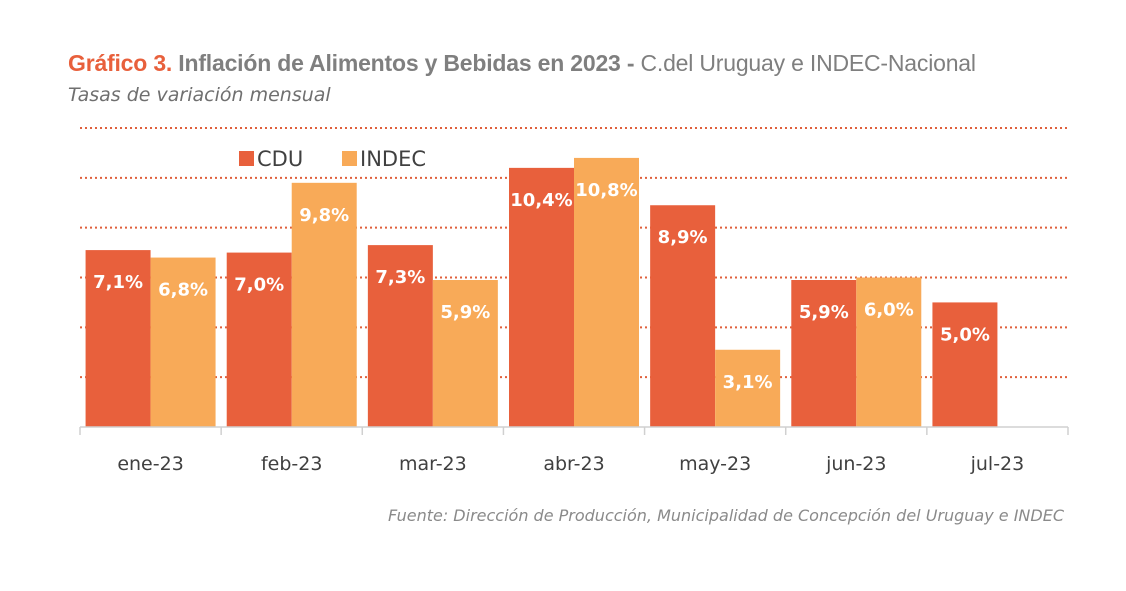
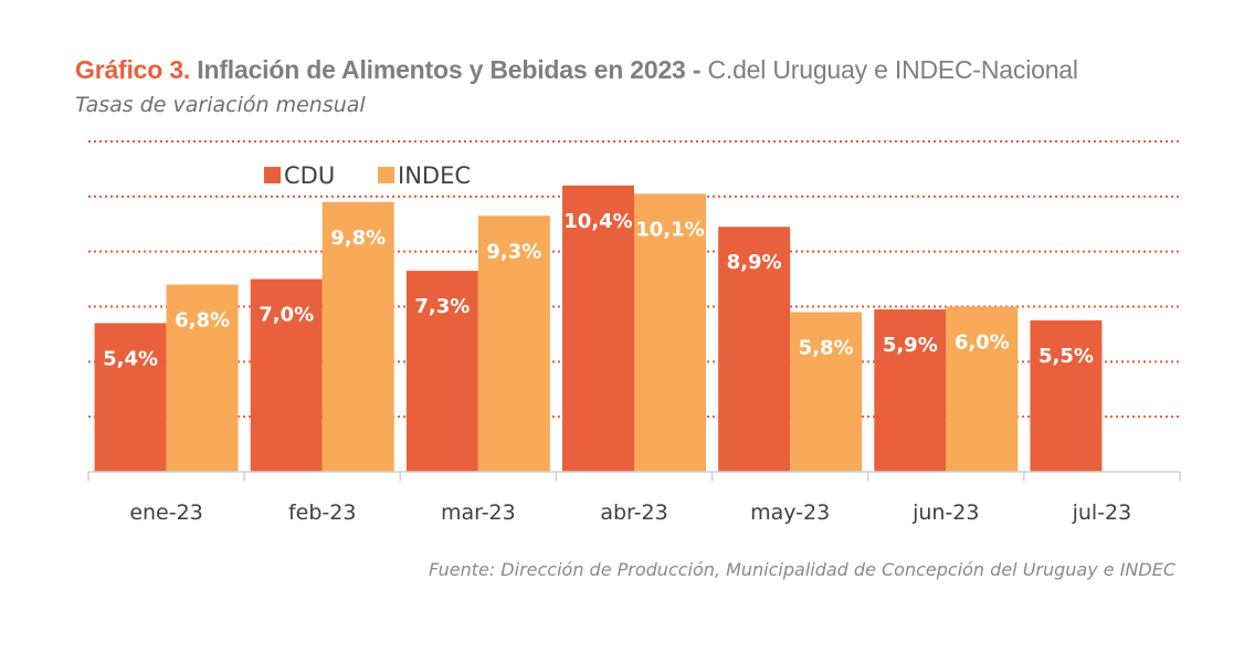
CDU/ene-23: 7,1% -> 5,4%
INDEC/mar-23: 5,9% -> 9,3%
INDEC/abr-23: 10,8% -> 10,1%
INDEC/may-23: 3,1% -> 5,8%
CDU/jul-23: 5,0% -> 5,5%
